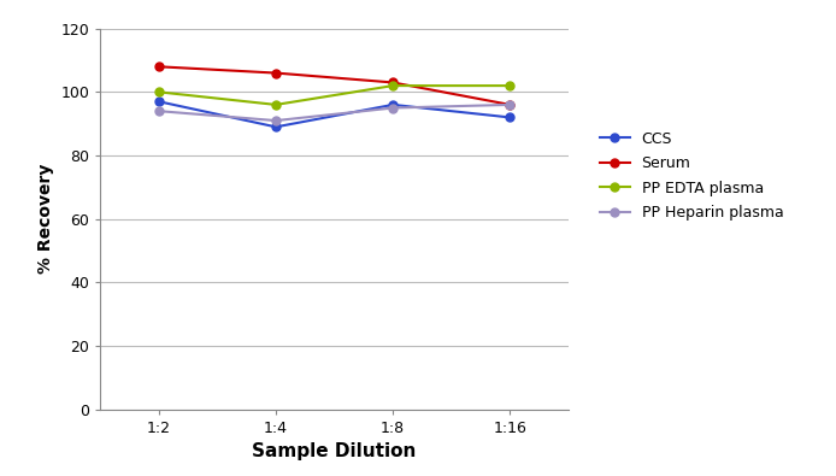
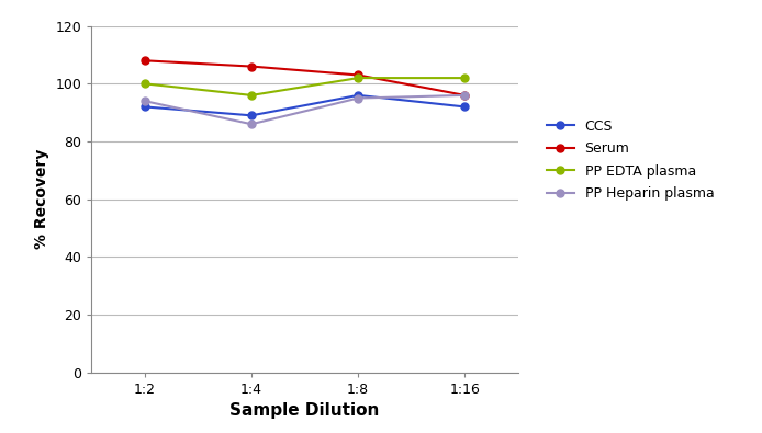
CCS/1:2: 97 -> 92
PP Heparin plasma/1:4: 91 -> 86
